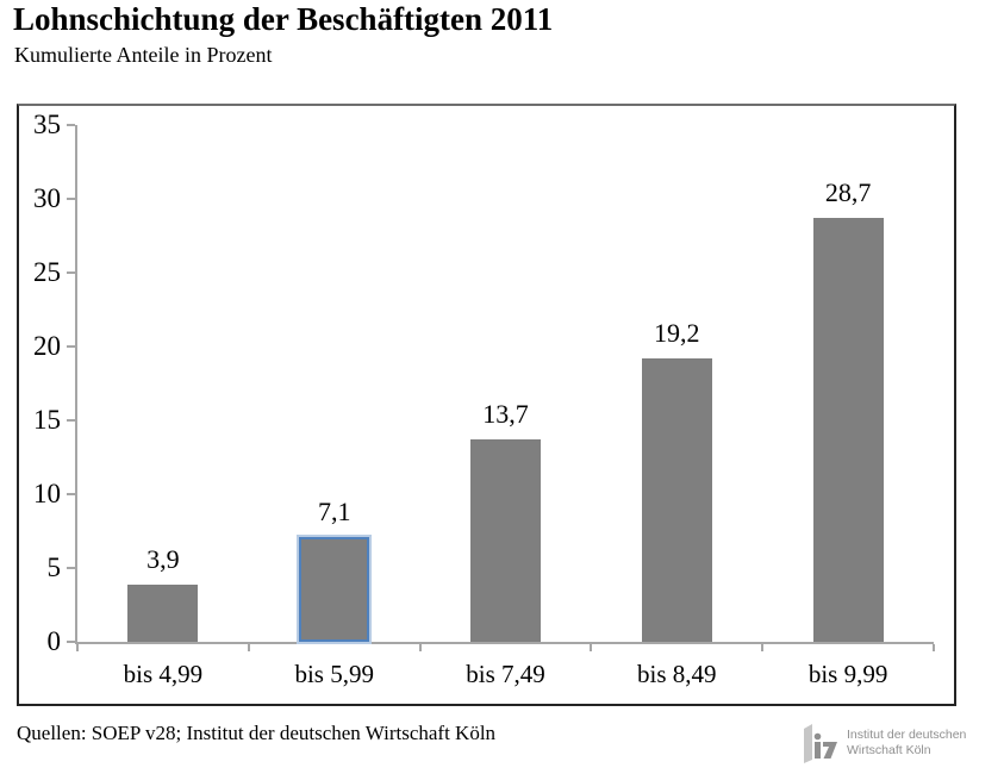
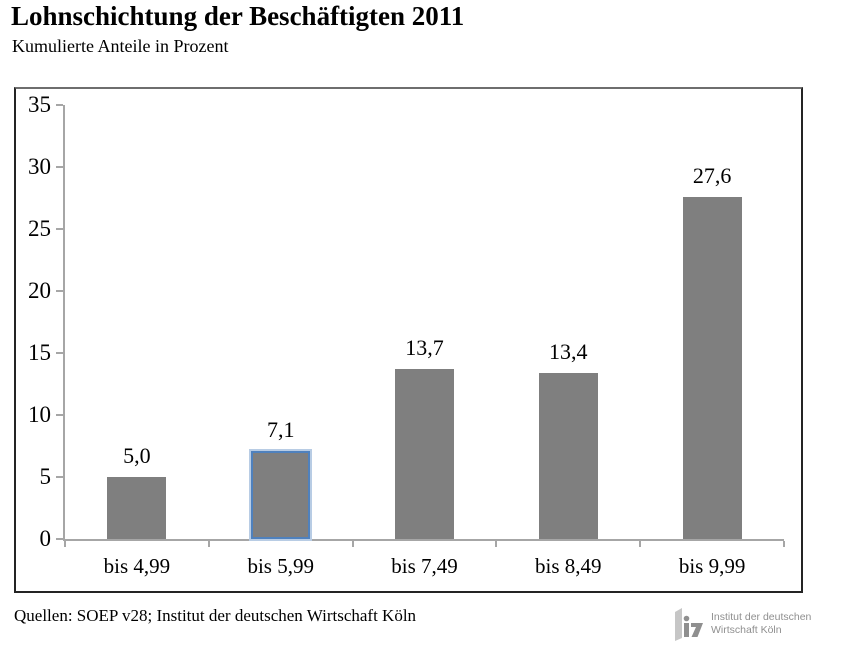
bis 4,99: 3,9 -> 5,0
bis 8,49: 19,2 -> 13,4
bis 9,99: 28,7 -> 27,6
